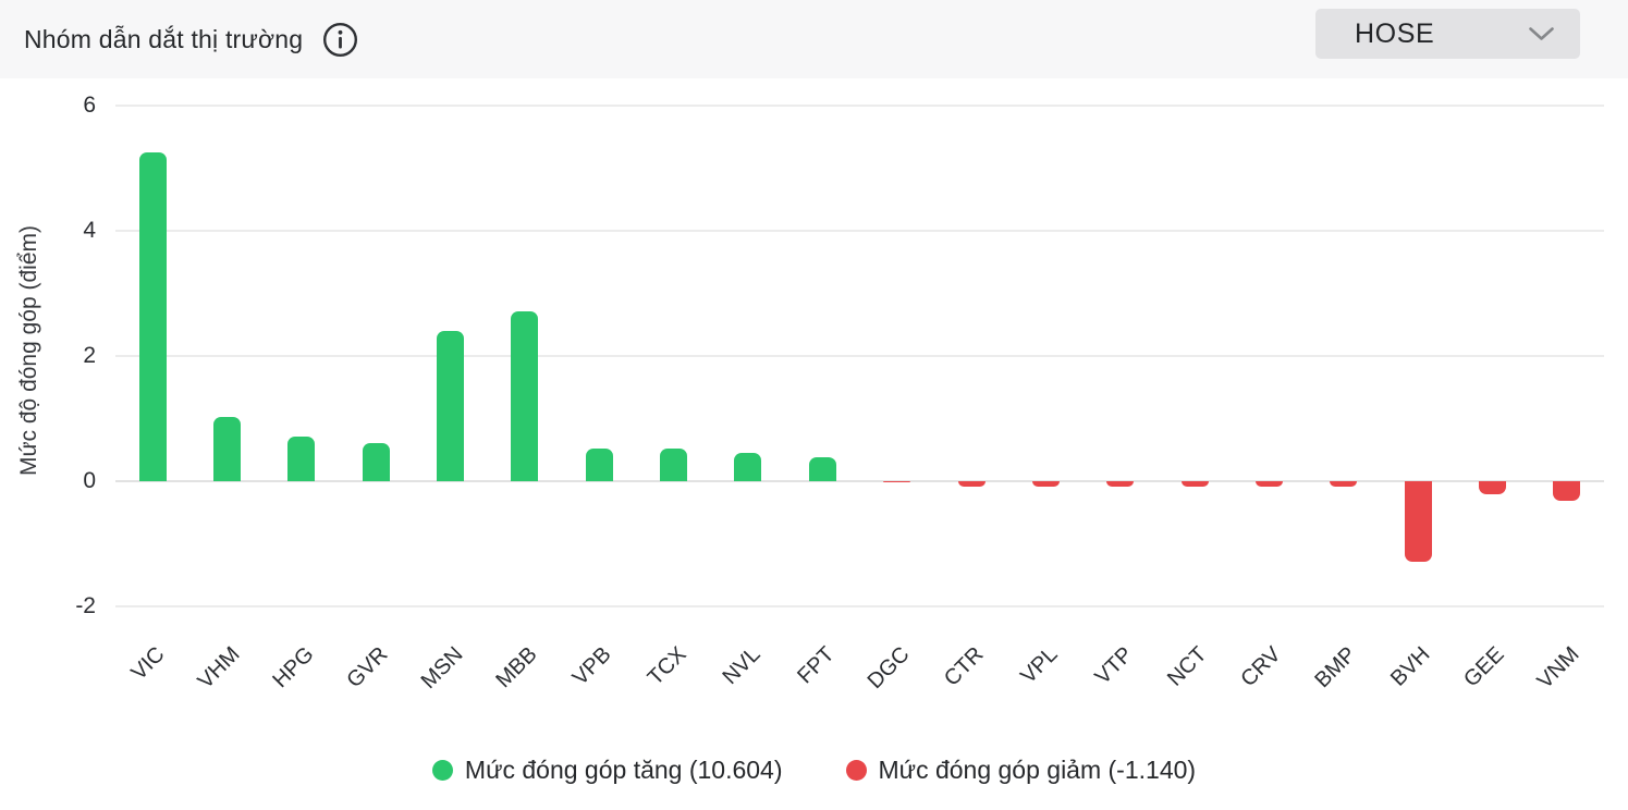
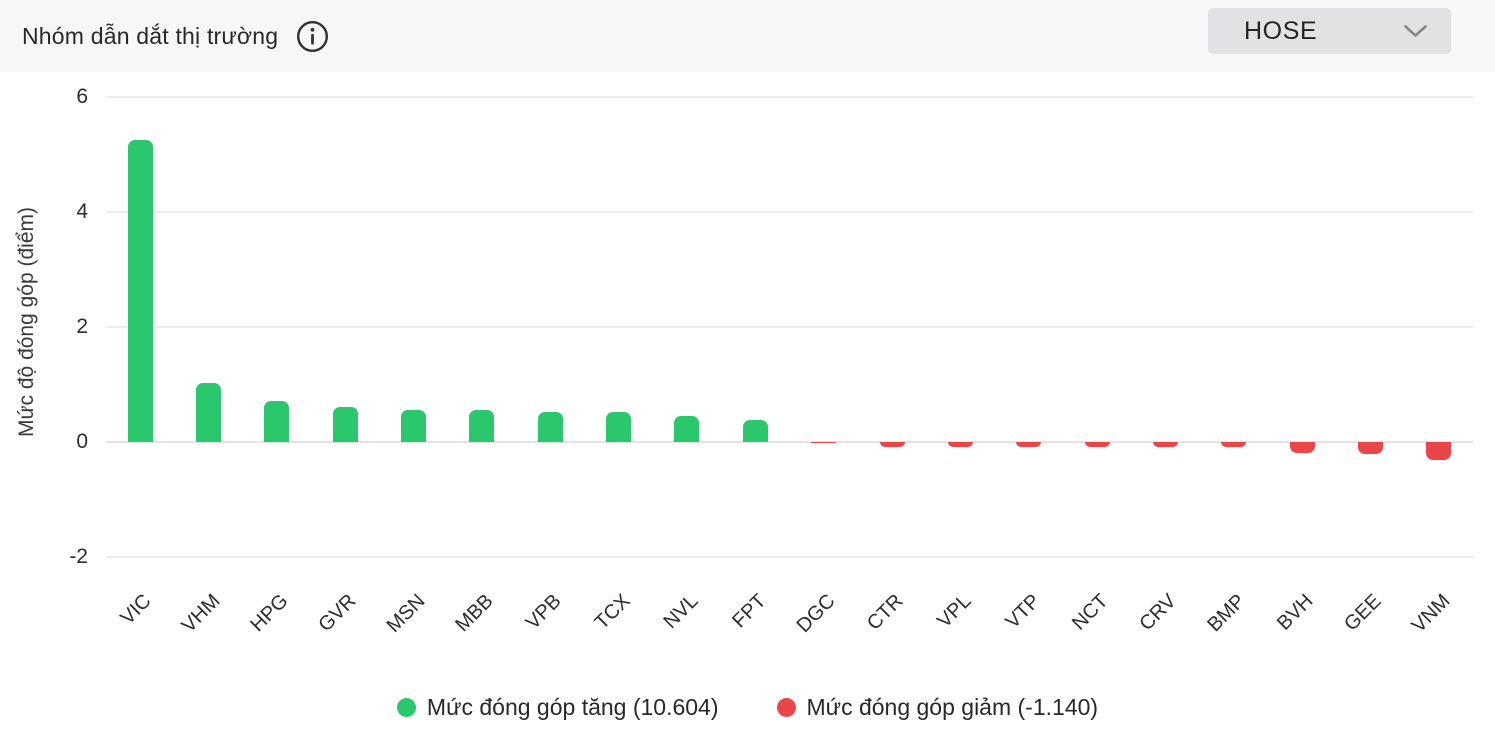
MSN: 2.4 -> 0.6
MBB: 2.7 -> 0.6
BVH: -1.3 -> -0.2
